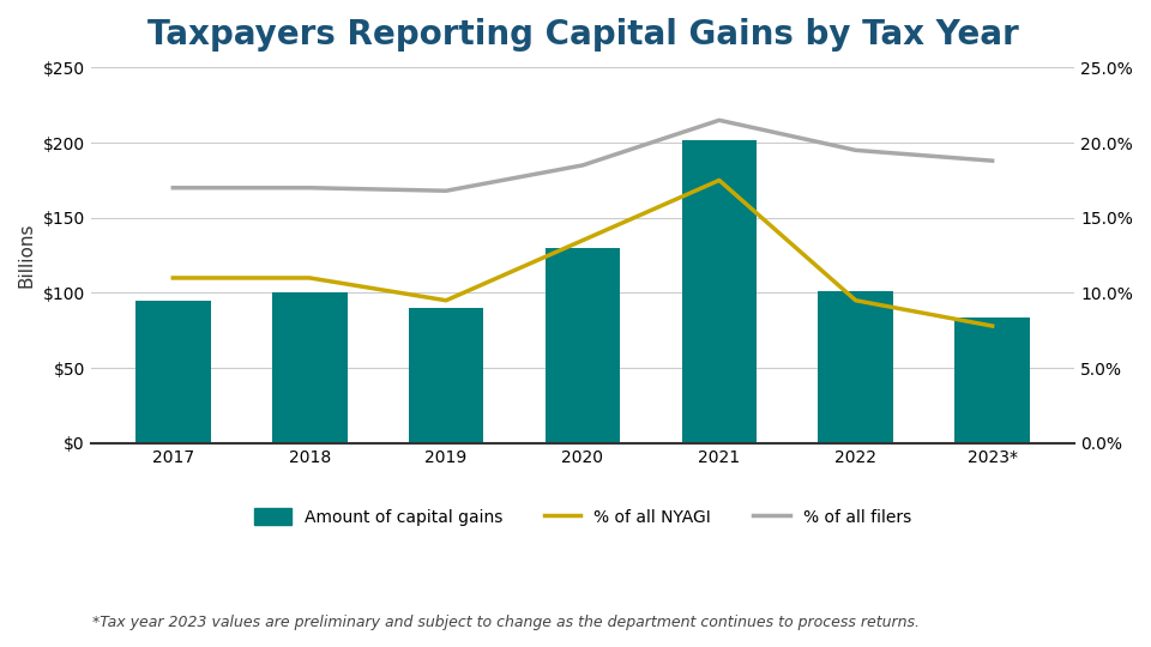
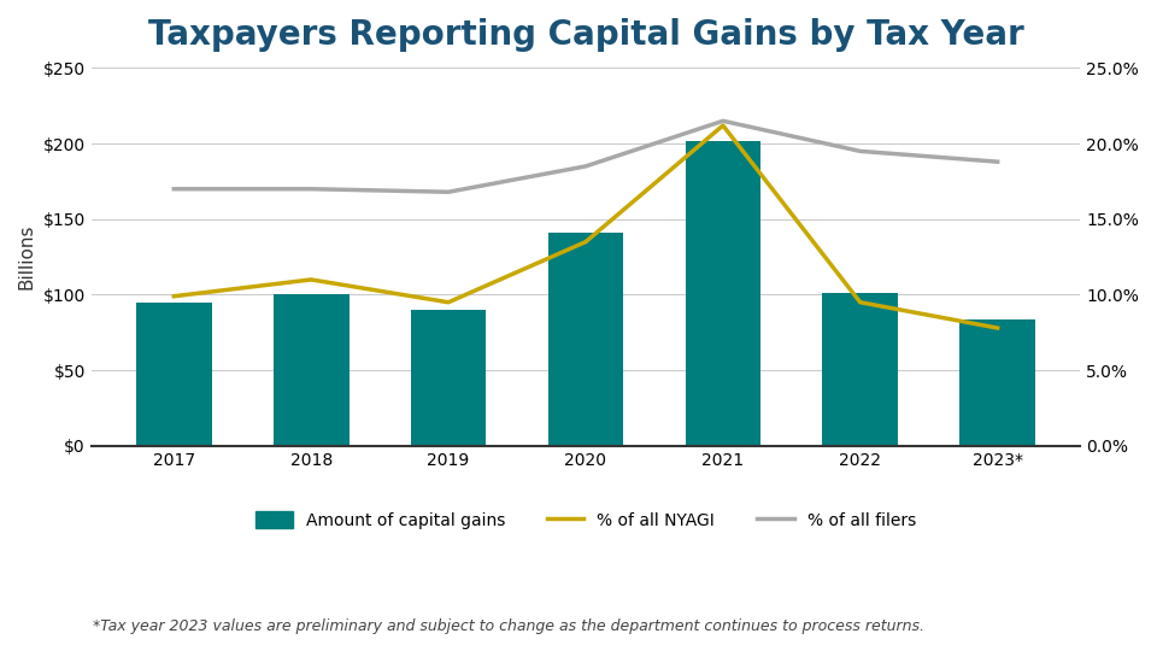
% of all NYAGI/2017: 11.0% -> 9.9%
Amount of capital gains/2020: $130 -> $141
% of all NYAGI/2021: 17.5% -> 21.2%
